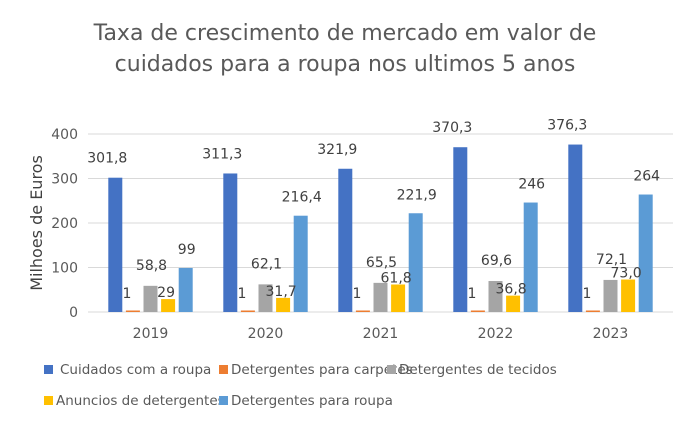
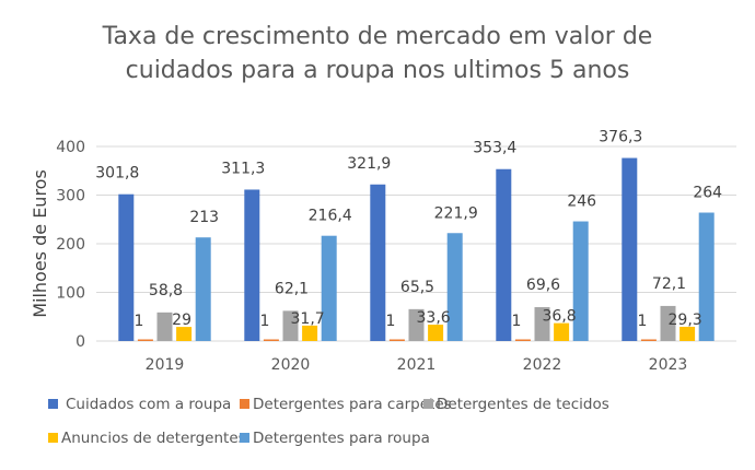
Detergentes para roupa/2019: 99 -> 213
Anuncios de detergentes/2021: 61,8 -> 33,6
Cuidados com a roupa/2022: 370,3 -> 353,4
Anuncios de detergentes/2023: 73,0 -> 29,3
